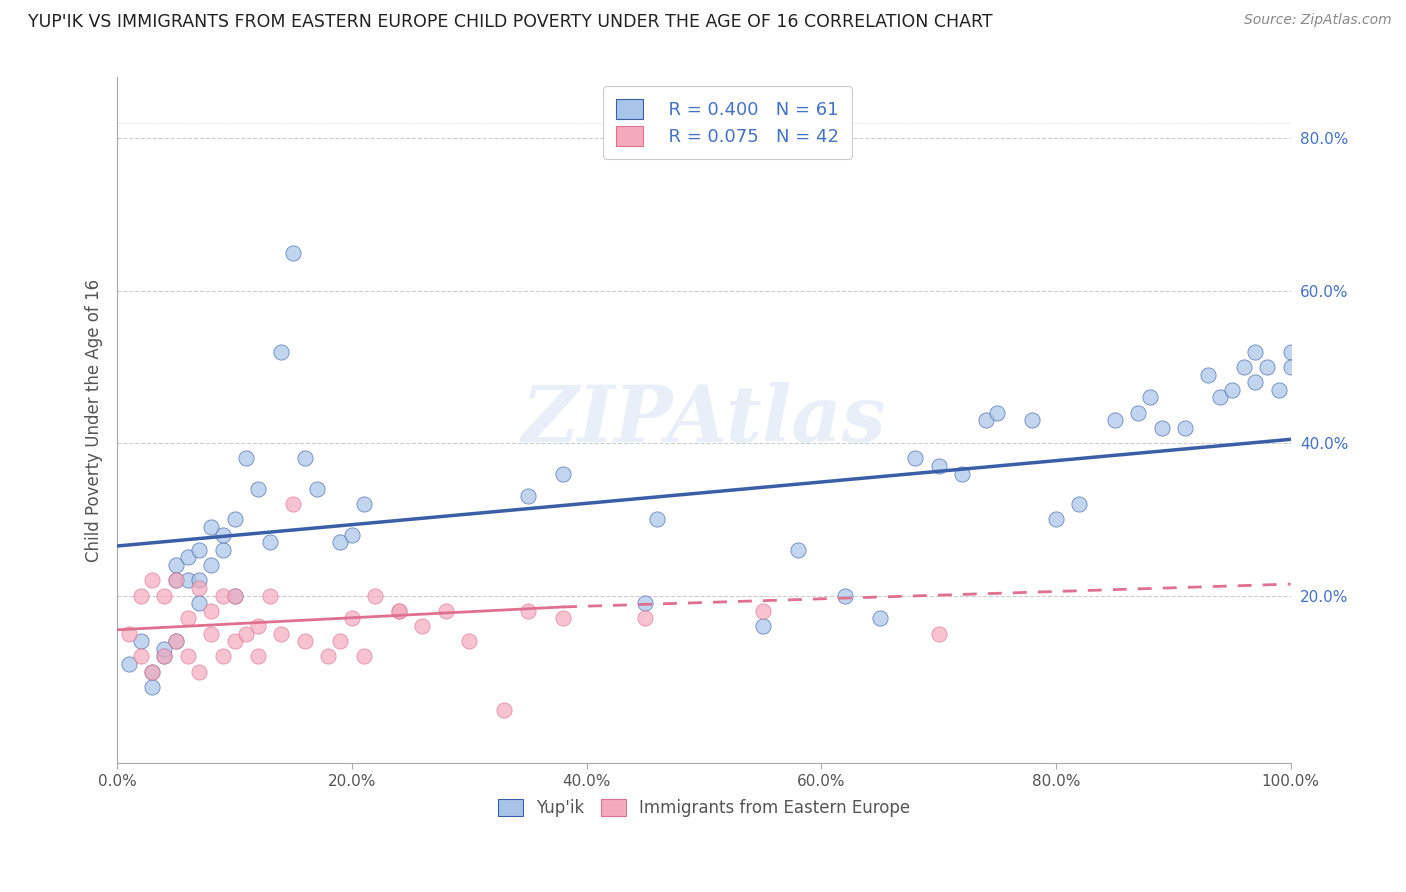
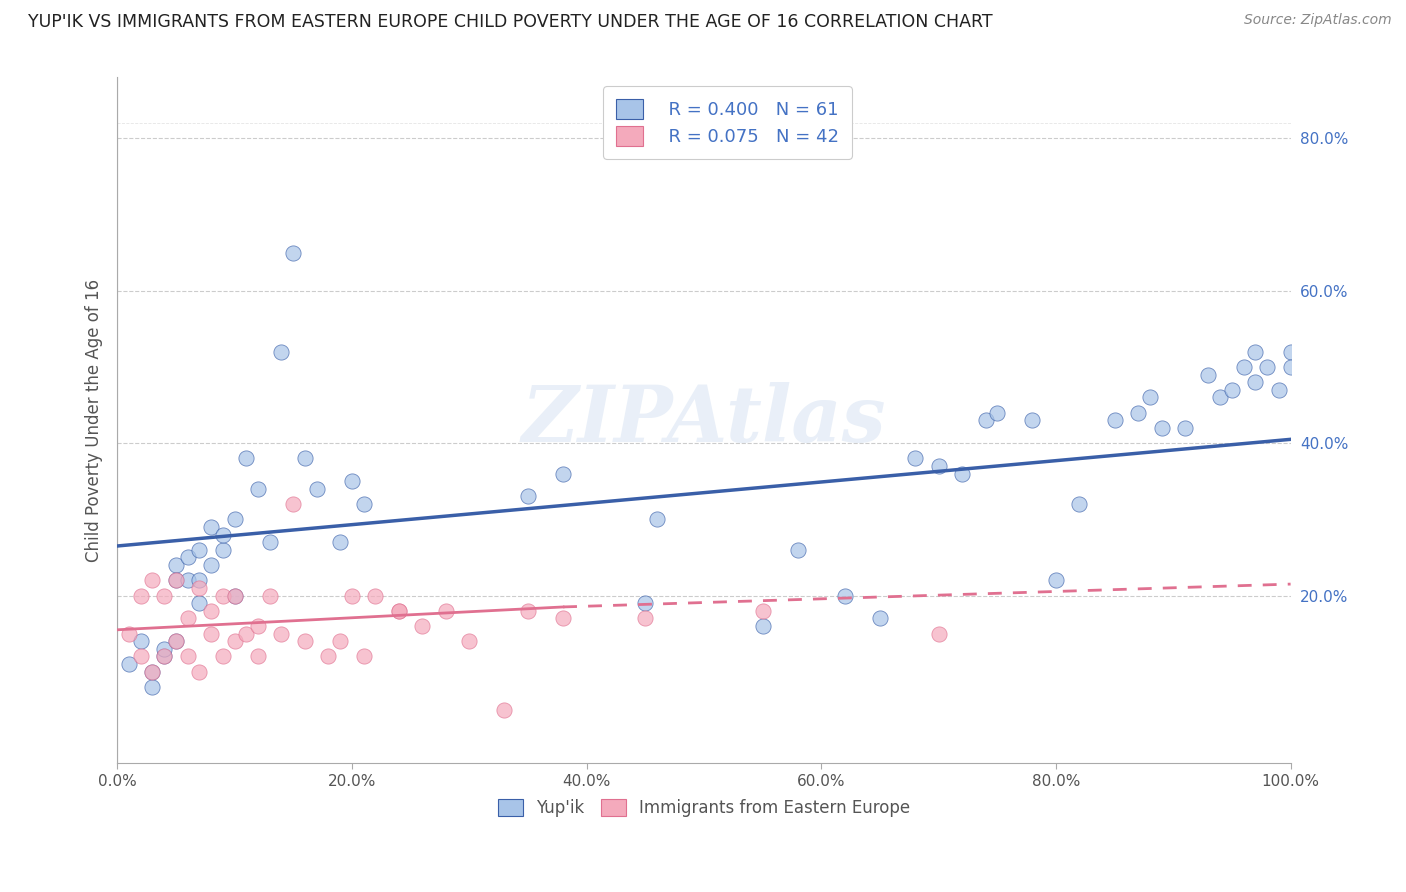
Yup'ik/20.0%: 28% -> 35%
Immigrants from Eastern Europe/20.0%: 17% -> 20%
Yup'ik/80.0%: 30% -> 22%
